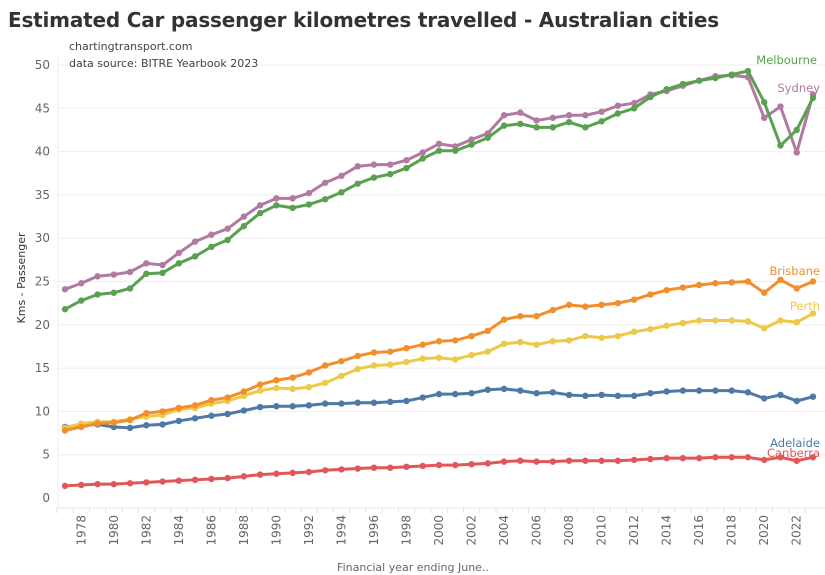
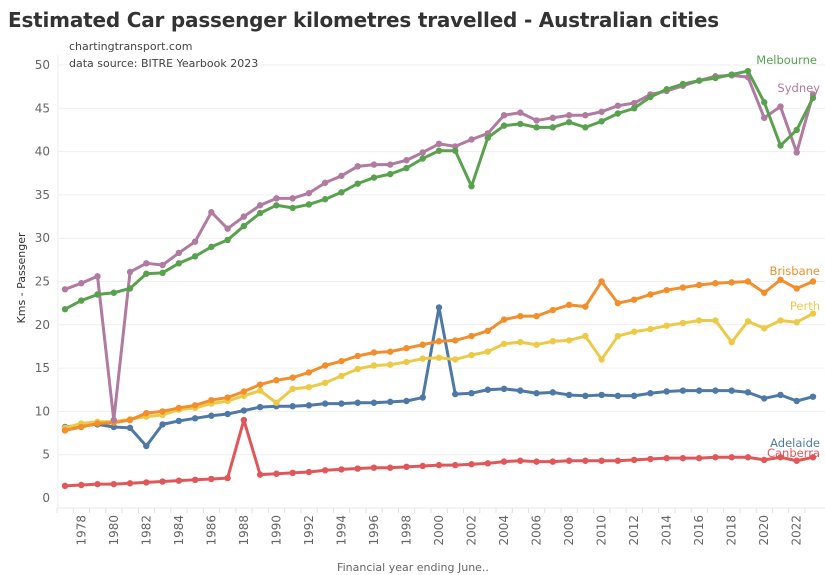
Sydney/1980: 26 -> 9
Adelaide/1982: 8 -> 6
Sydney/1986: 30 -> 33
Canberra/1988: 2 -> 9
Perth/1990: 13 -> 11
Adelaide/2000: 12 -> 22
Melbourne/2002: 41 -> 36
Brisbane/2010: 22 -> 25
Perth/2010: 18 -> 16
Perth/2018: 20 -> 18
